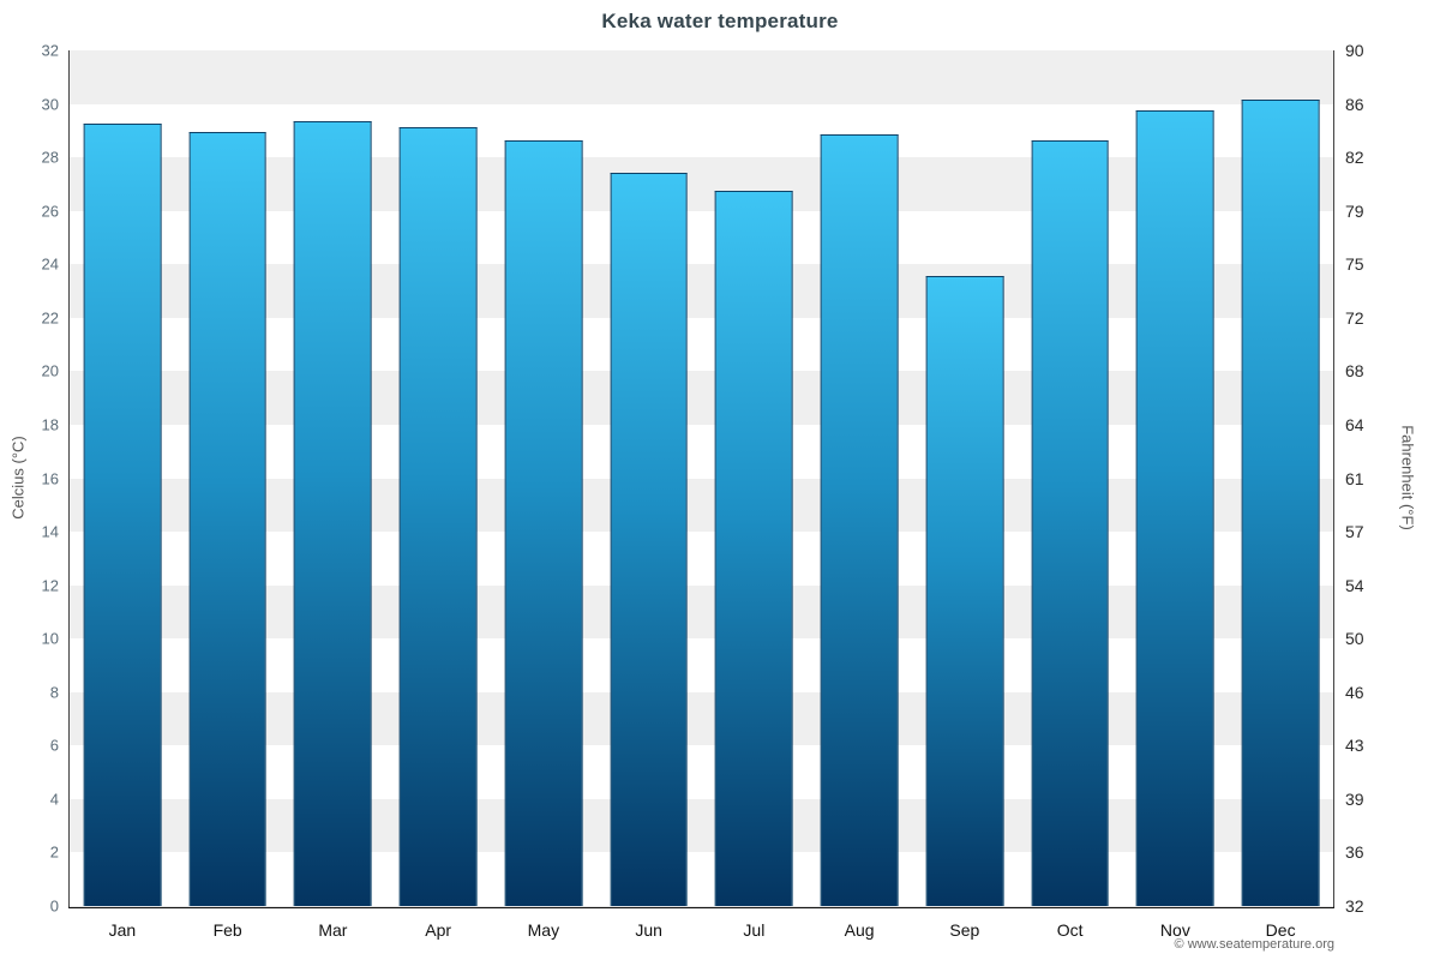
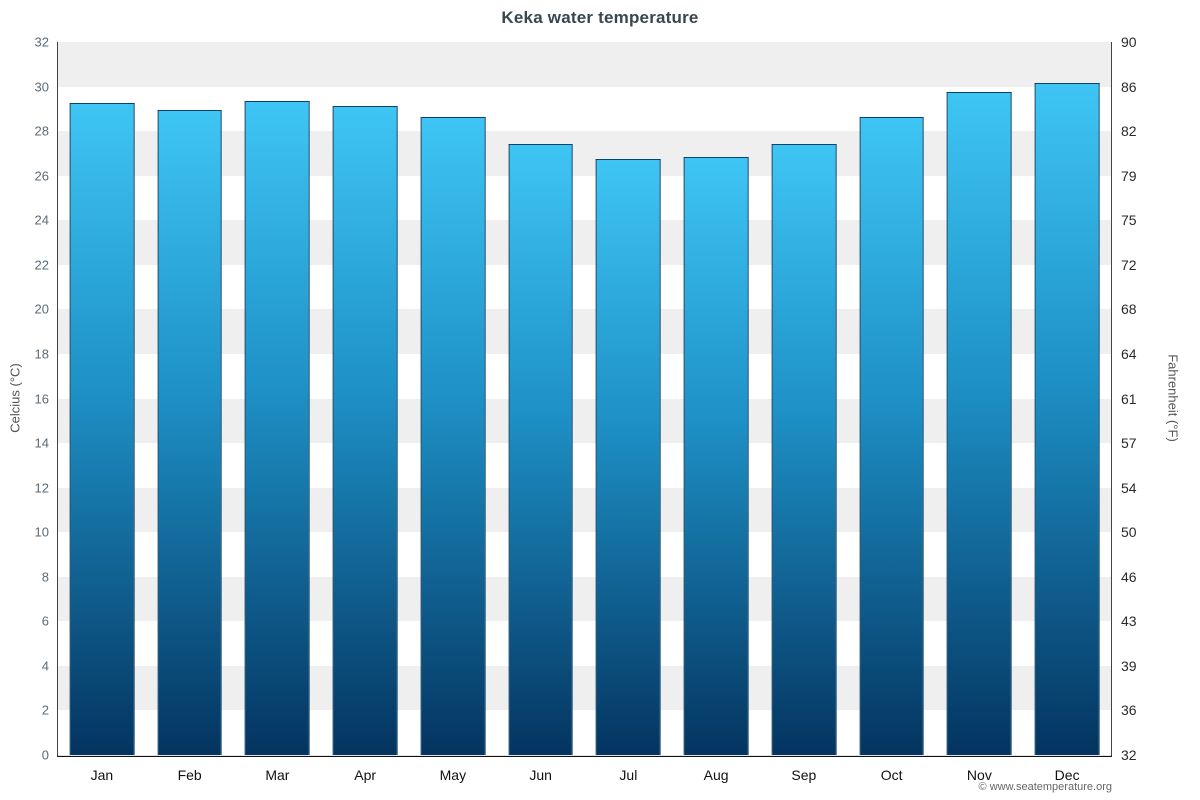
Aug: 28.8 -> 26.8
Sep: 23.5 -> 27.4
